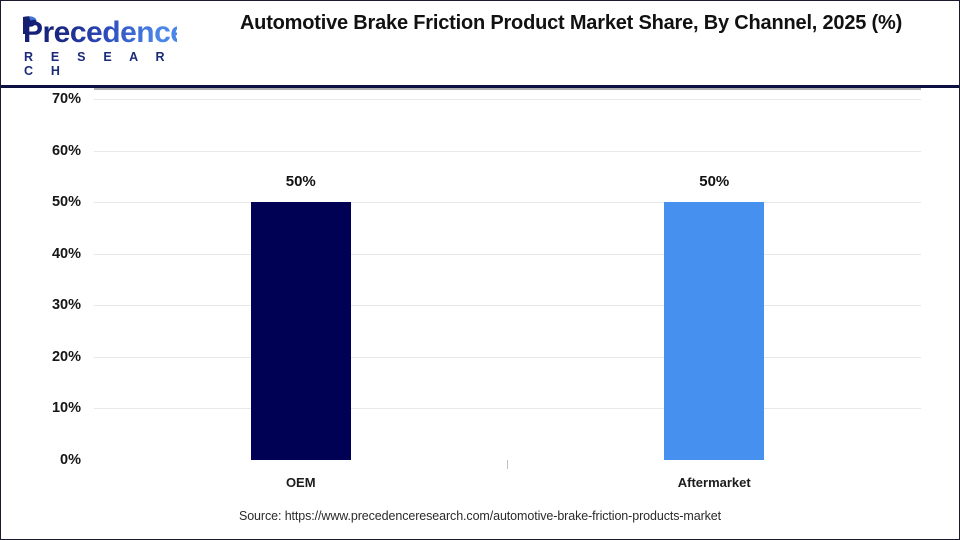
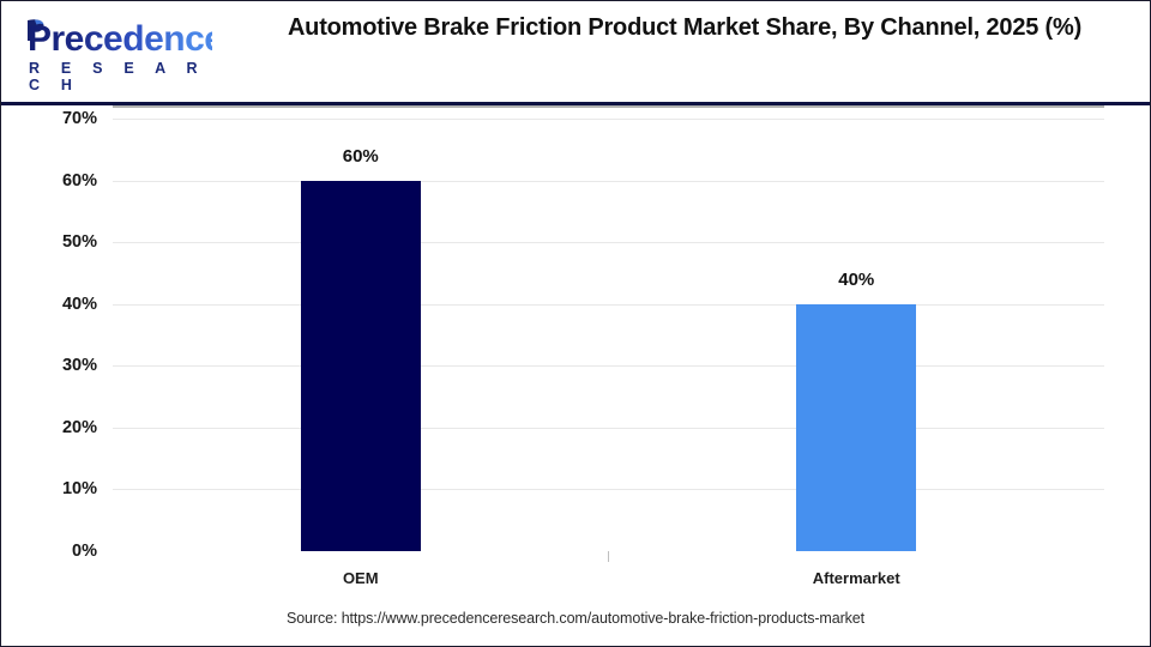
OEM: 50% -> 60%
Aftermarket: 50% -> 40%
